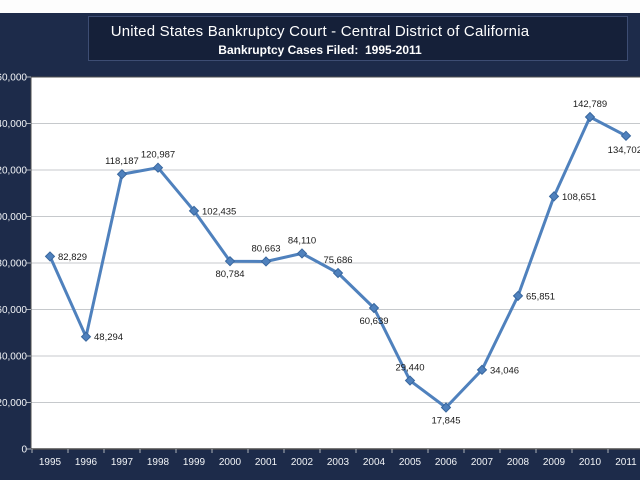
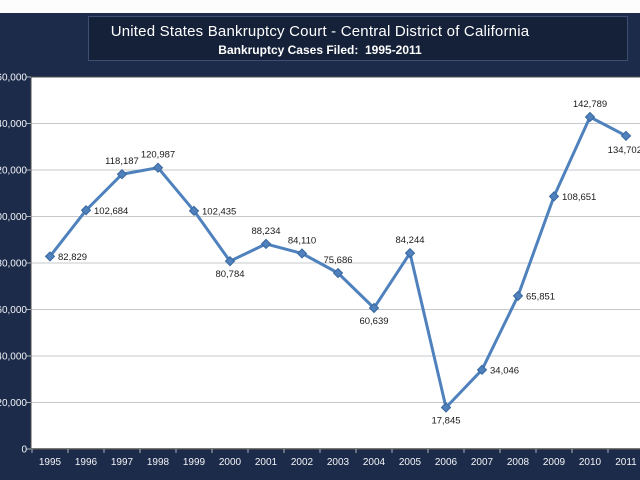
1996: 48,294 -> 102,684
2001: 80,663 -> 88,234
2005: 29,440 -> 84,244
